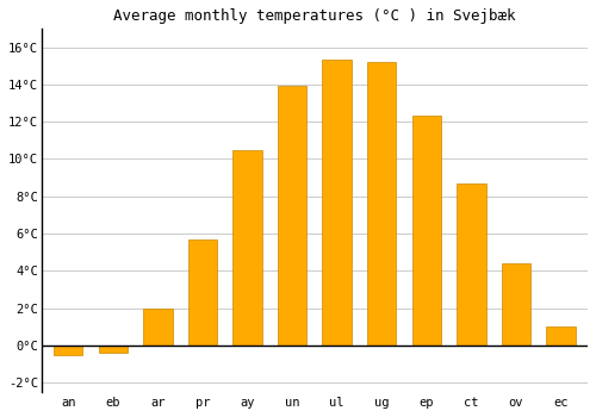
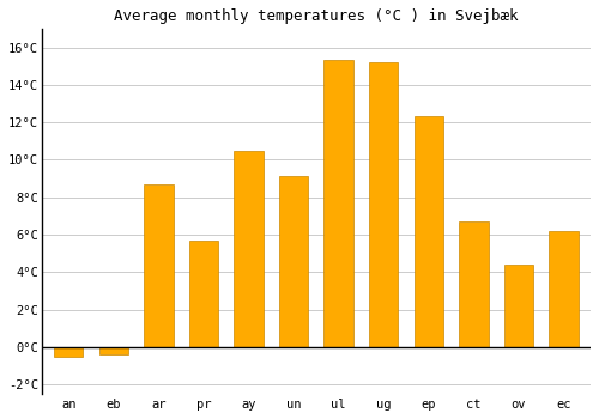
ar: 2.0°C -> 8.7°C
un: 13.9°C -> 9.1°C
ct: 8.7°C -> 6.7°C
ec: 1.0°C -> 6.2°C
